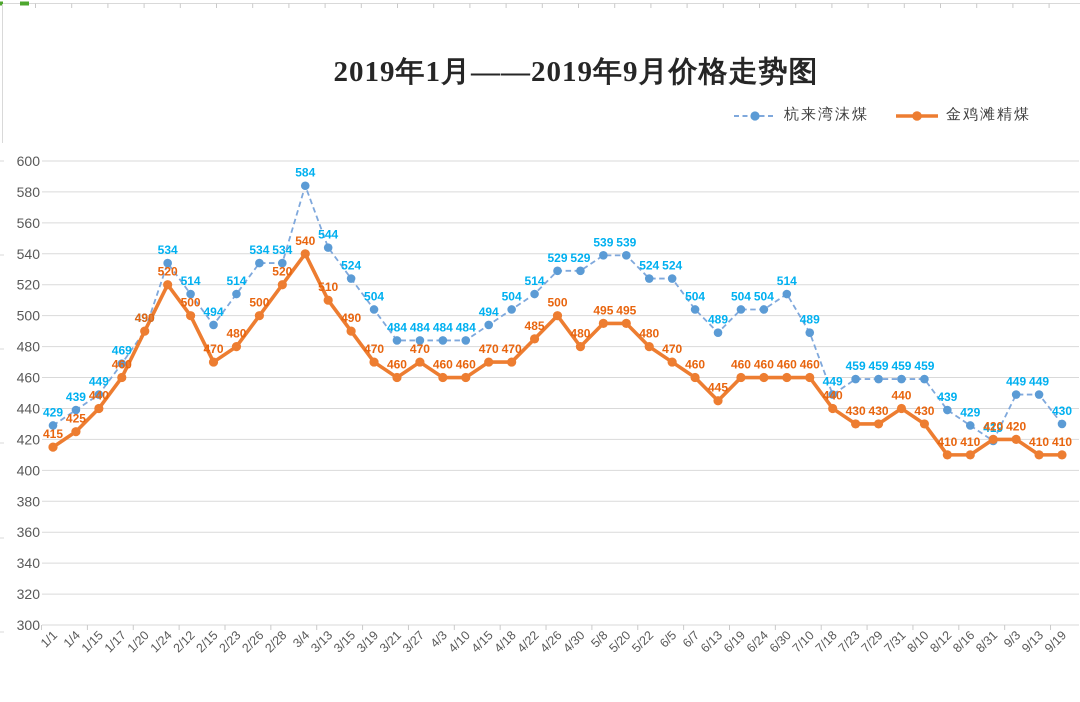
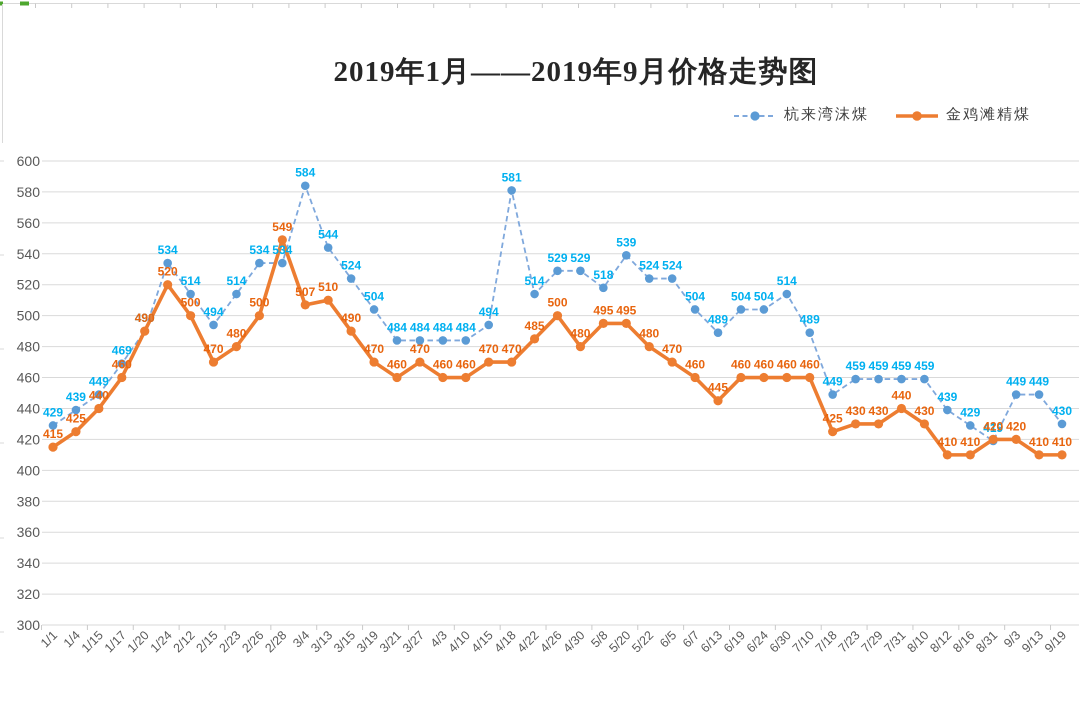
金鸡滩精煤/2/28: 520 -> 549
金鸡滩精煤/3/4: 540 -> 507
杭来湾沫煤/4/18: 504 -> 581
杭来湾沫煤/5/8: 539 -> 518
金鸡滩精煤/7/18: 440 -> 425
